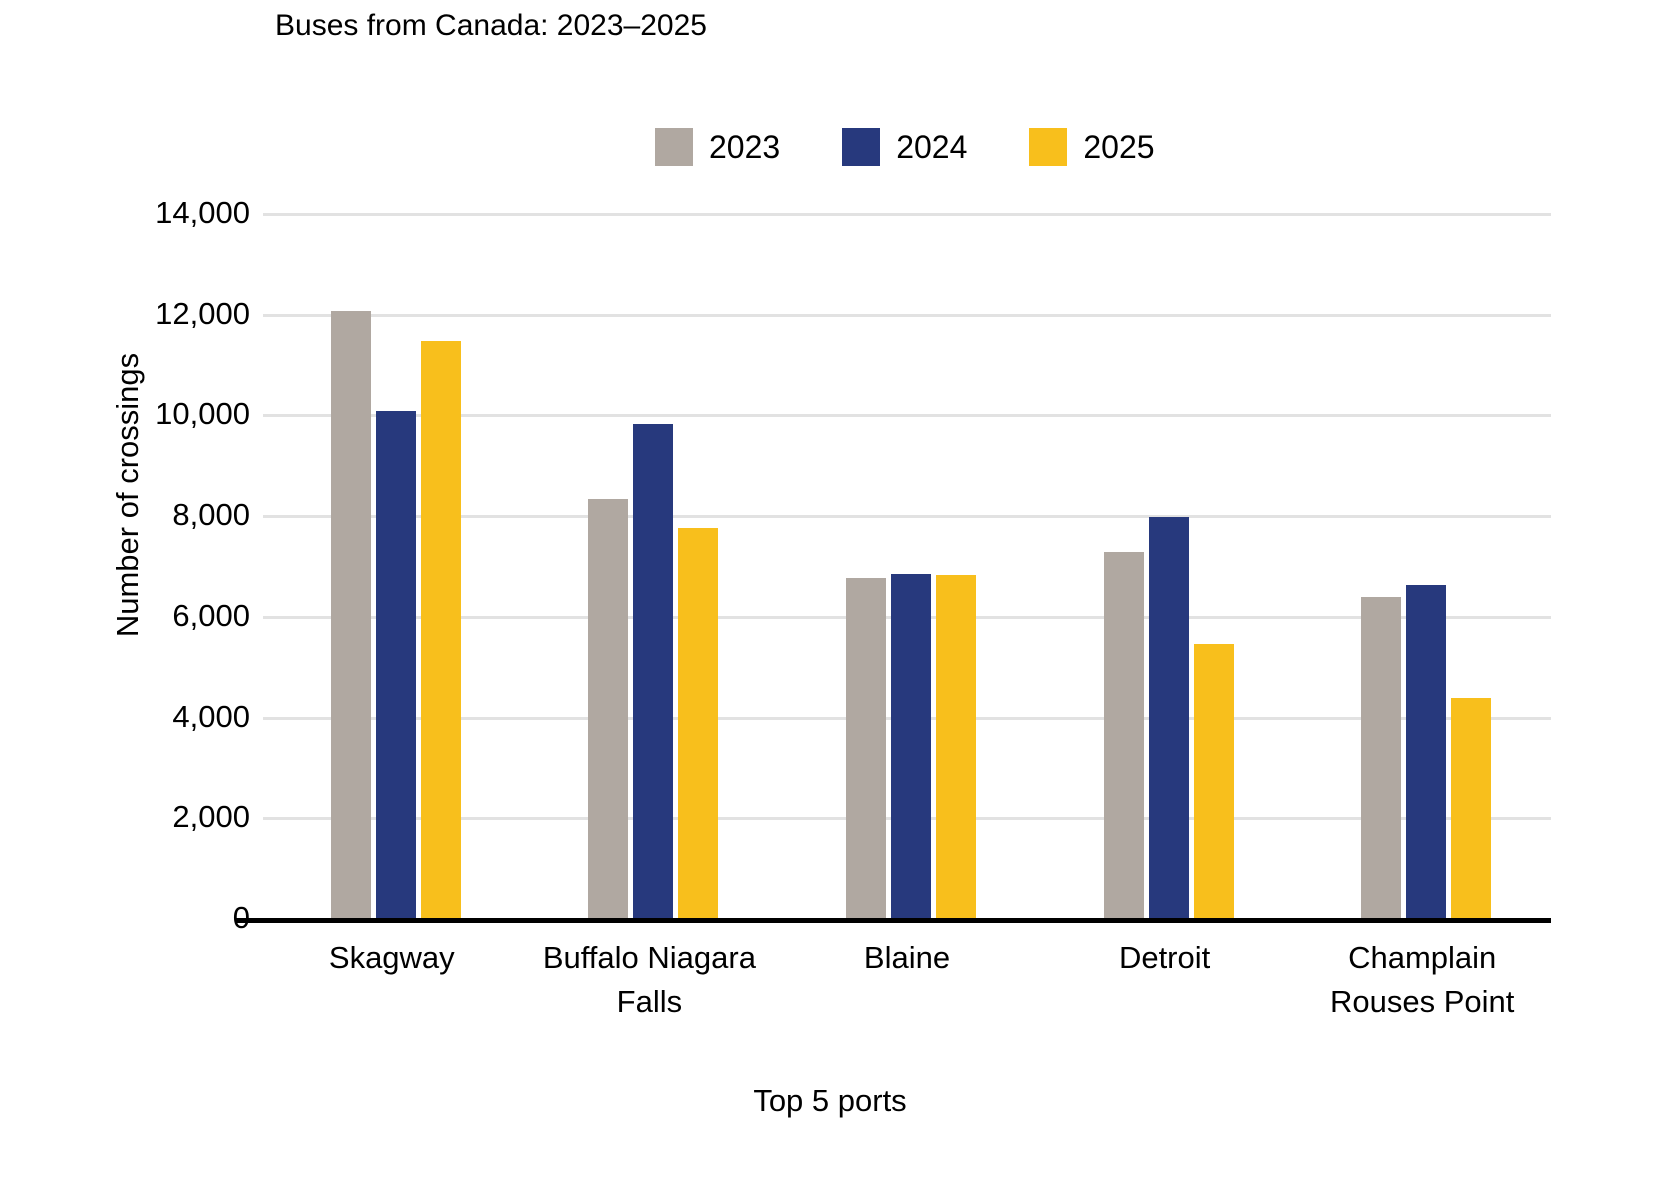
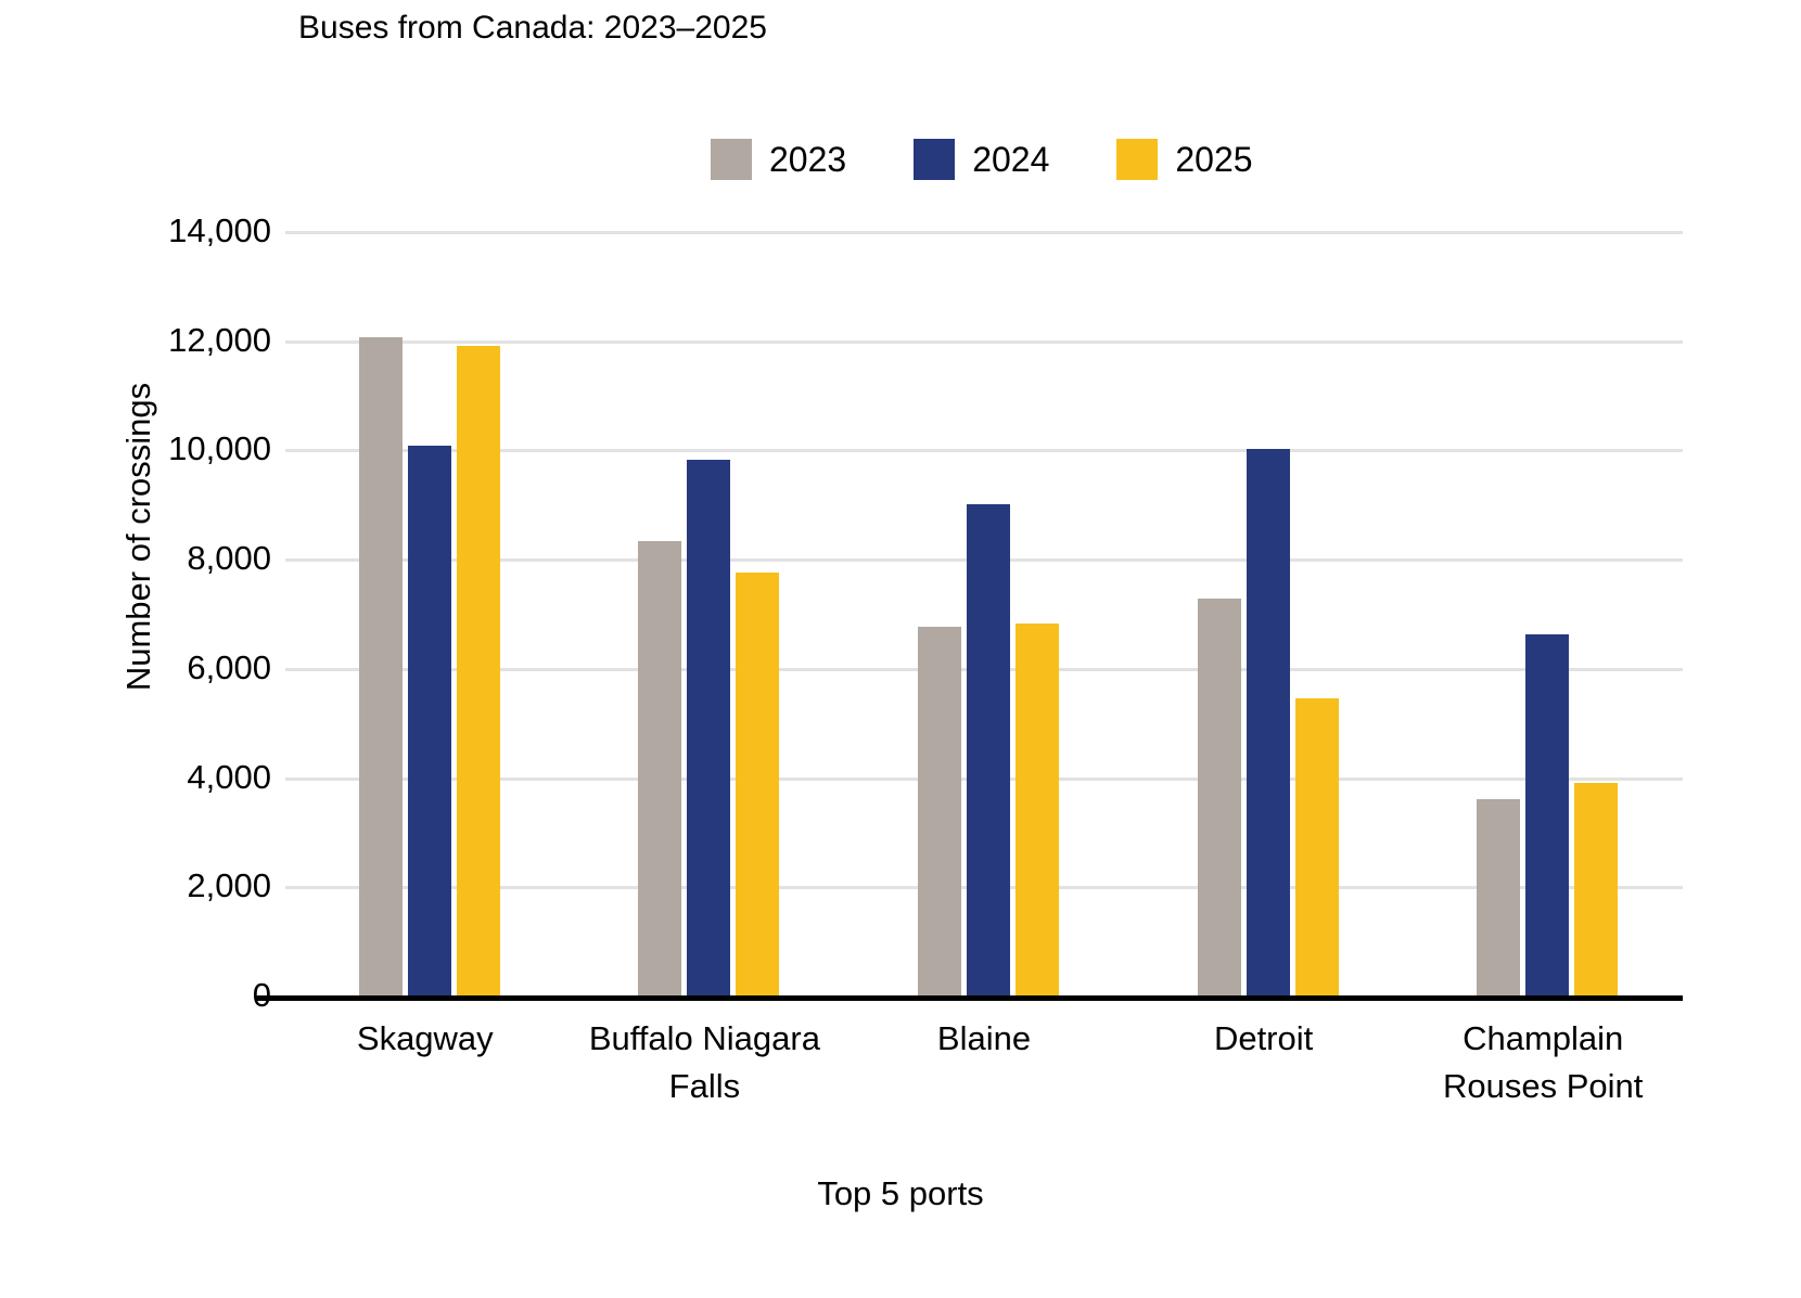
2025/Skagway: 11500 -> 11900
2024/Blaine: 6800 -> 9000
2024/Detroit: 8000 -> 10000
2023/Champlain Rouses Point: 6400 -> 3600
2025/Champlain Rouses Point: 4400 -> 3900
